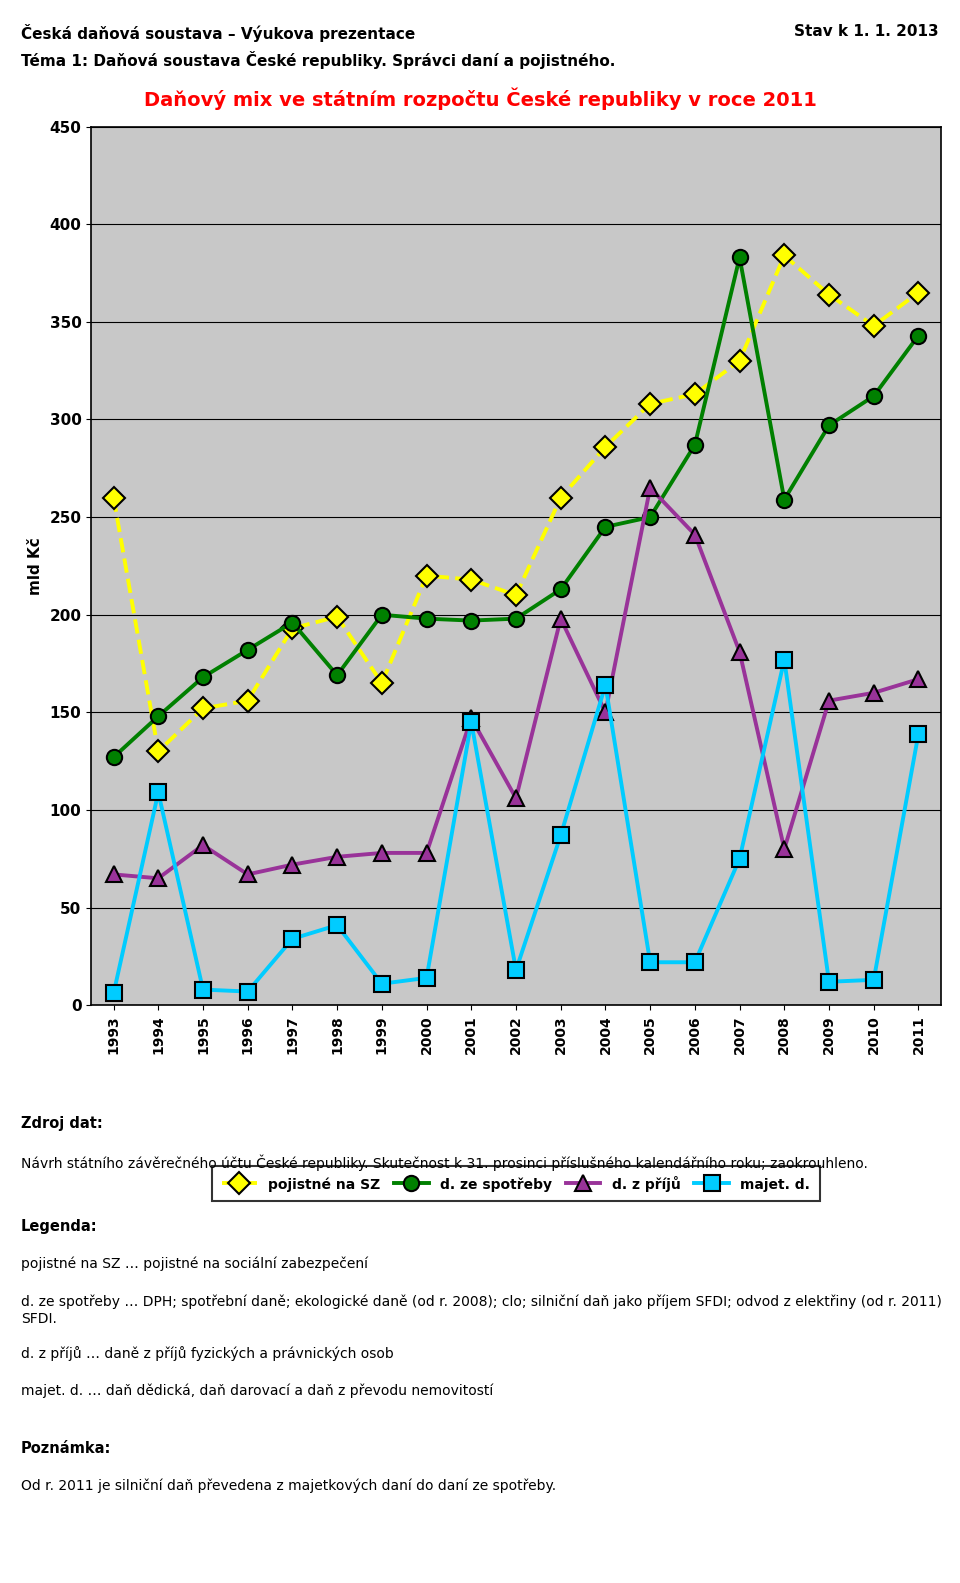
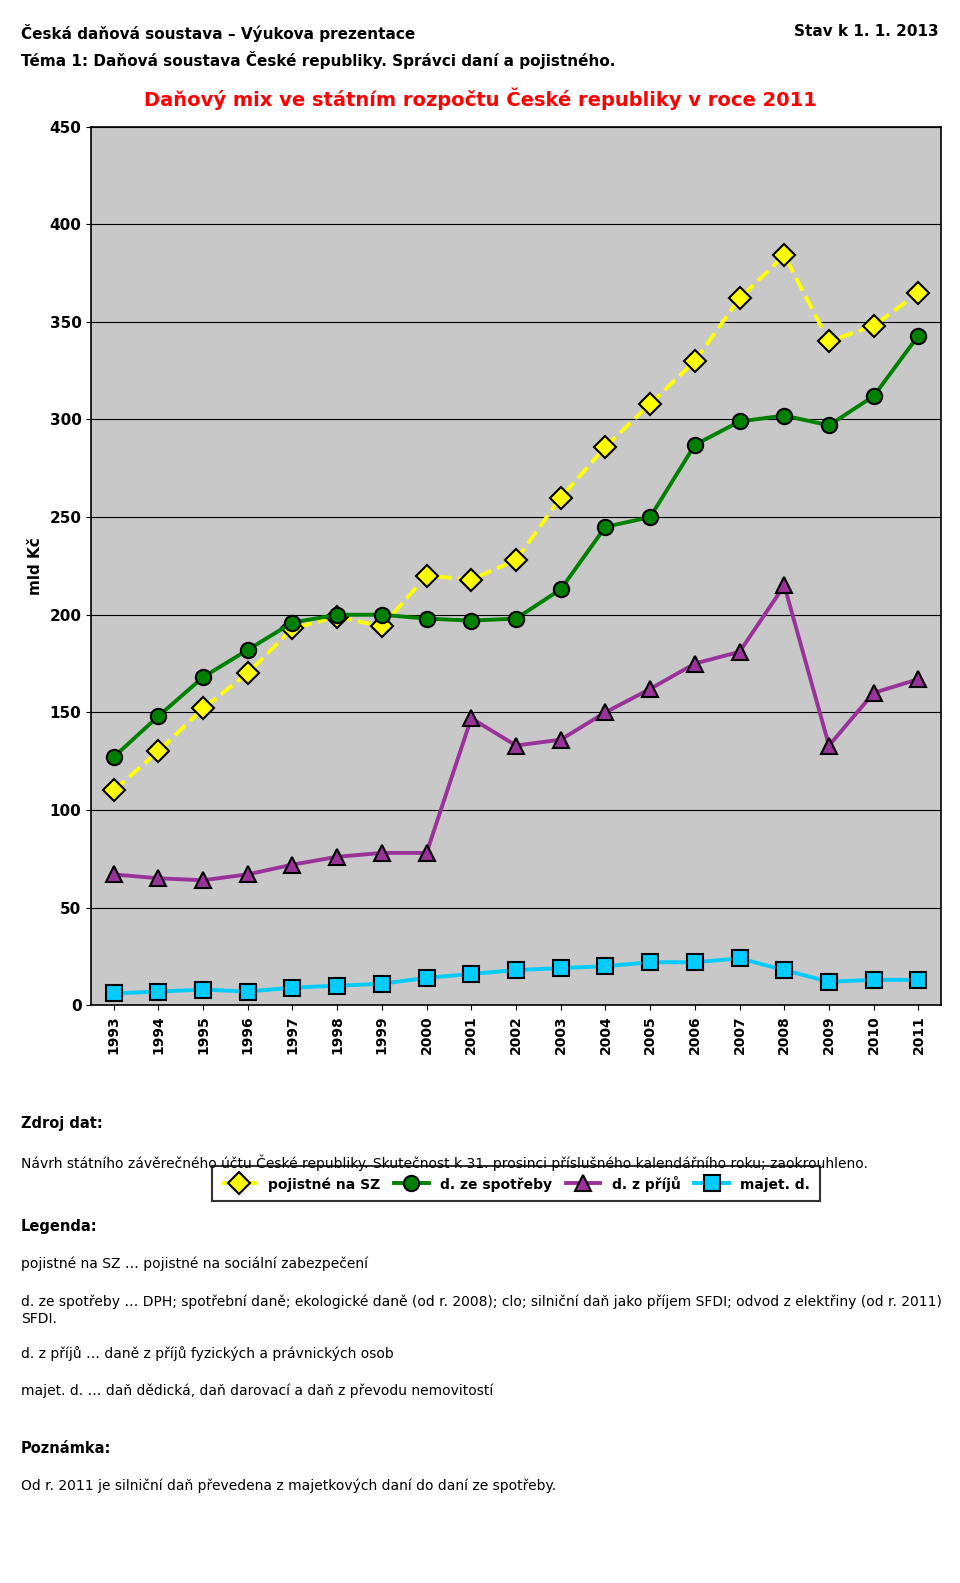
pojistné na SZ/1993: 260 -> 110
majet. d./1994: 109 -> 7
d. z příjů/1995: 82 -> 64
pojistné na SZ/1996: 156 -> 170
majet. d./1997: 34 -> 9
d. ze spotřeby/1998: 169 -> 200
majet. d./1998: 41 -> 10
pojistné na SZ/1999: 165 -> 194
majet. d./2001: 145 -> 16
pojistné na SZ/2002: 210 -> 228
d. z příjů/2002: 106 -> 133
d. z příjů/2003: 198 -> 136
majet. d./2003: 87 -> 19
majet. d./2004: 164 -> 20
d. z příjů/2005: 265 -> 162
pojistné na SZ/2006: 313 -> 330
d. z příjů/2006: 241 -> 175
pojistné na SZ/2007: 330 -> 362
d. ze spotřeby/2007: 383 -> 299
majet. d./2007: 75 -> 24
d. ze spotřeby/2008: 259 -> 302
d. z příjů/2008: 80 -> 215
majet. d./2008: 177 -> 18
pojistné na SZ/2009: 364 -> 340
d. z příjů/2009: 156 -> 133
majet. d./2011: 139 -> 13
